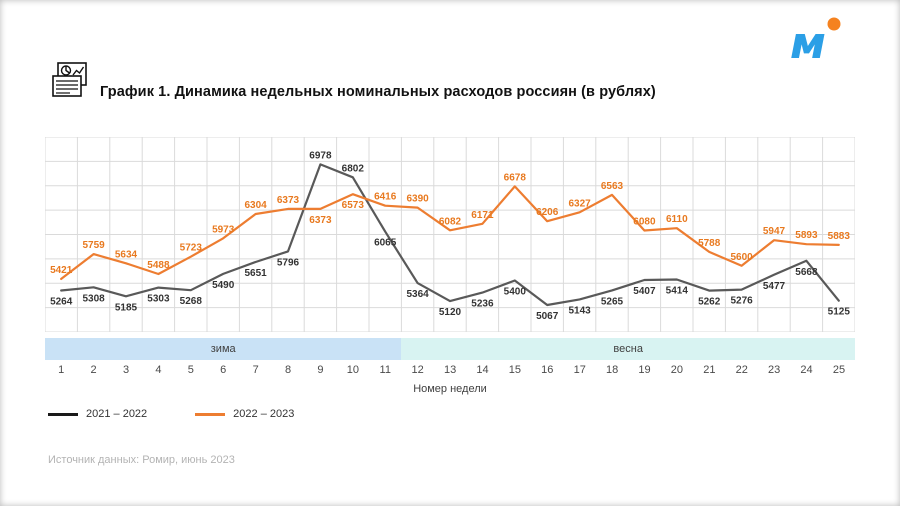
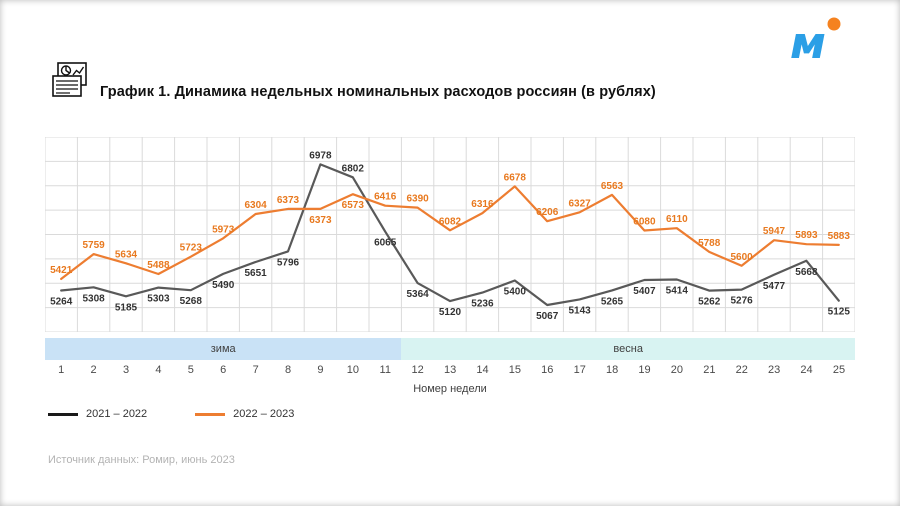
2022 – 2023/14: 6171 -> 6316
